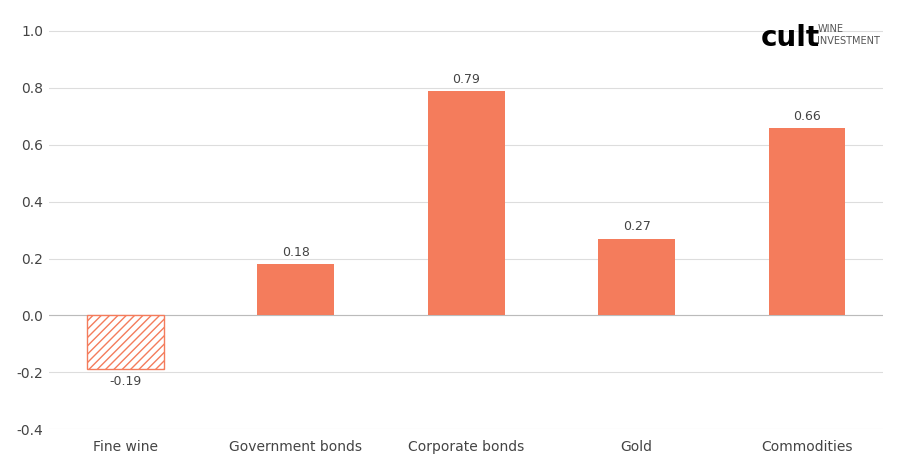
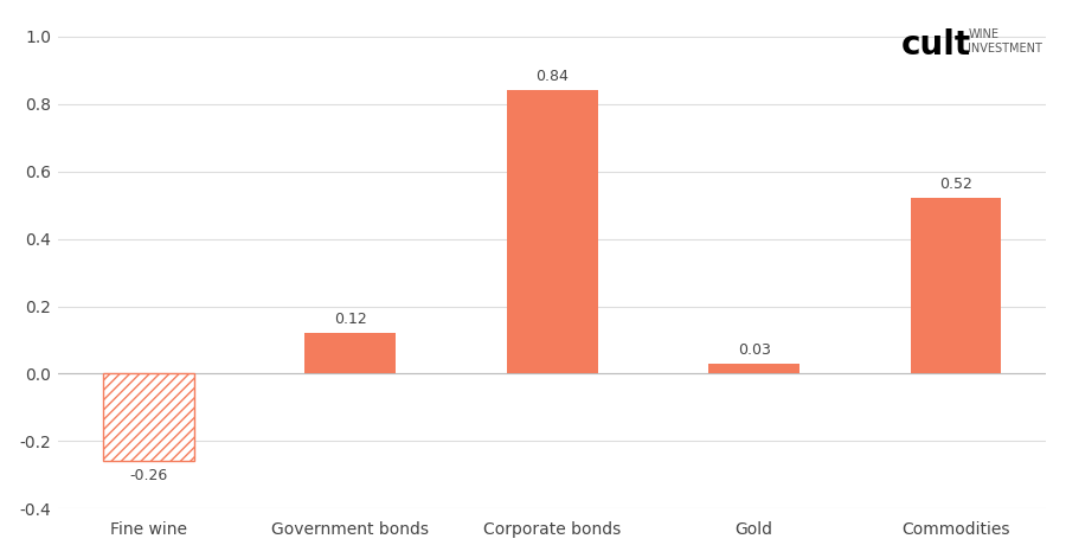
Fine wine: -0.19 -> -0.26
Government bonds: 0.18 -> 0.12
Corporate bonds: 0.79 -> 0.84
Gold: 0.27 -> 0.03
Commodities: 0.66 -> 0.52
